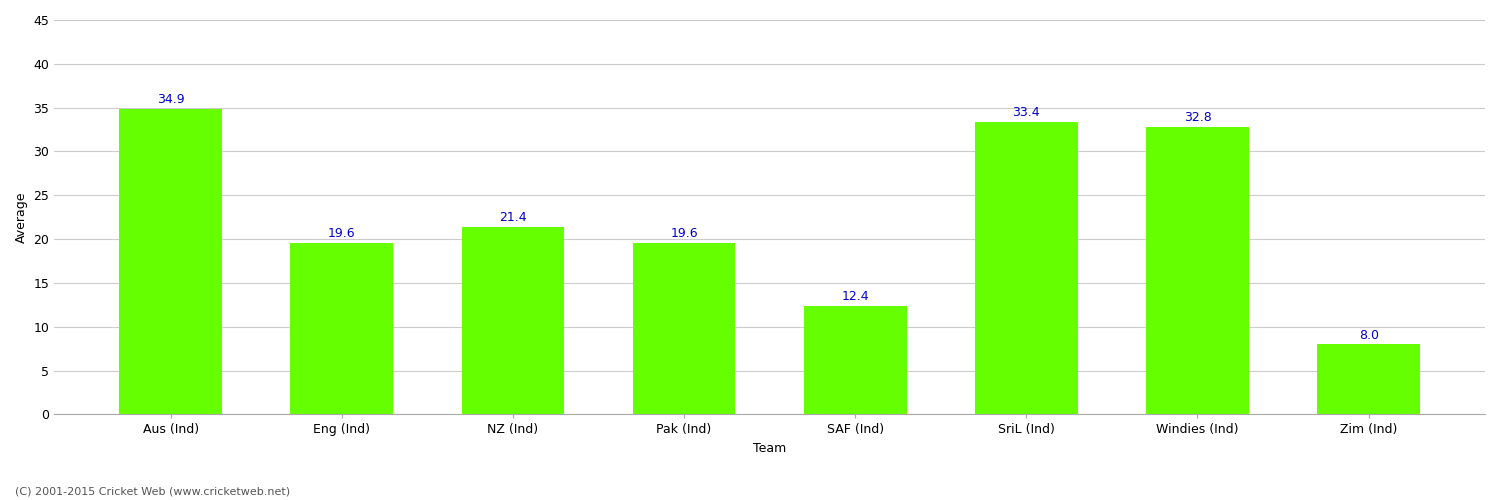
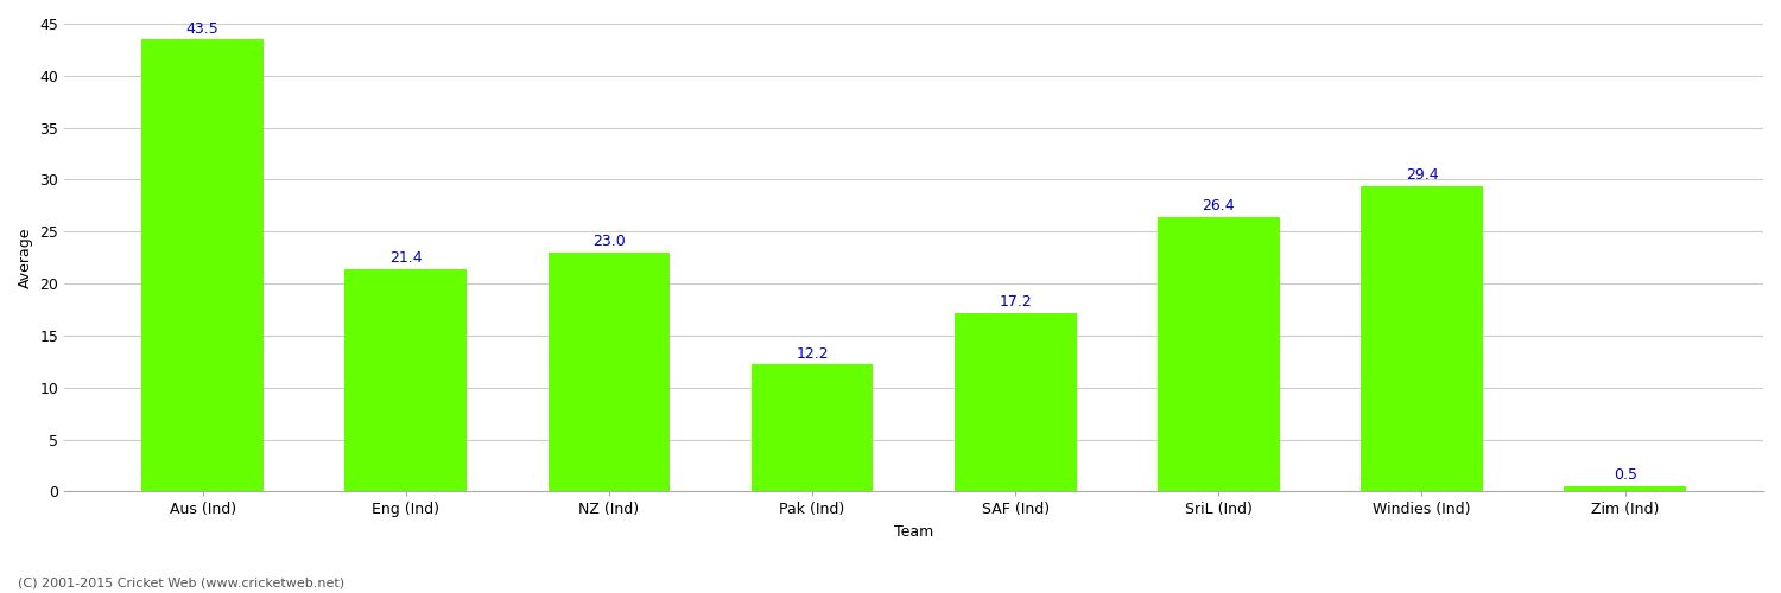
Aus (Ind): 34.9 -> 43.5
Eng (Ind): 19.6 -> 21.4
NZ (Ind): 21.4 -> 23.0
Pak (Ind): 19.6 -> 12.2
SAF (Ind): 12.4 -> 17.2
SriL (Ind): 33.4 -> 26.4
Windies (Ind): 32.8 -> 29.4
Zim (Ind): 8.0 -> 0.5
